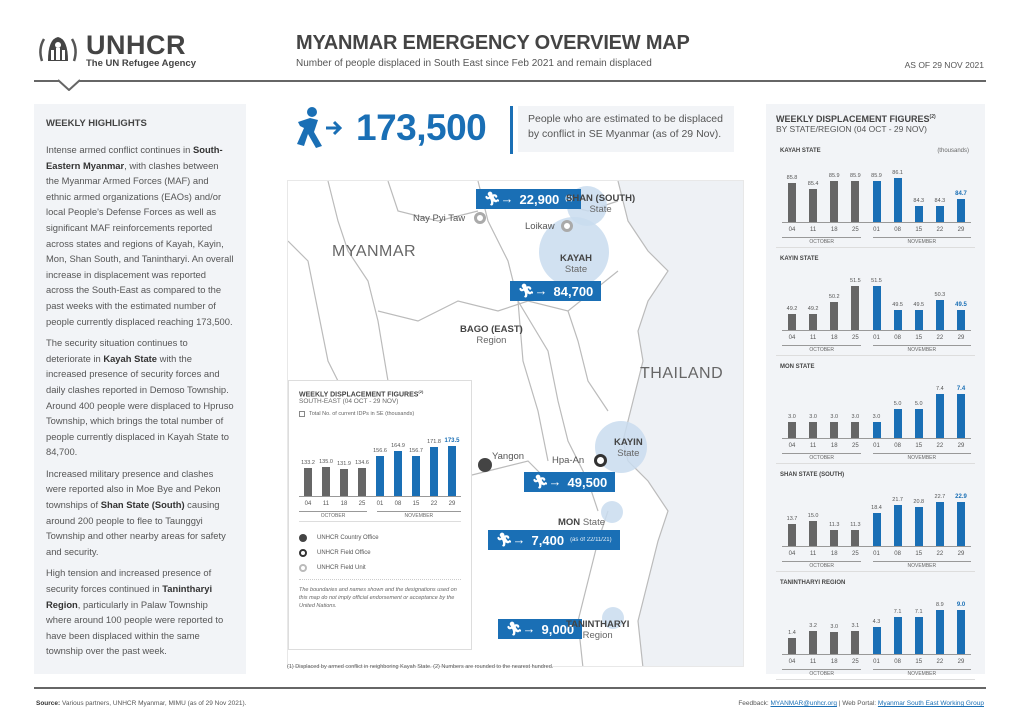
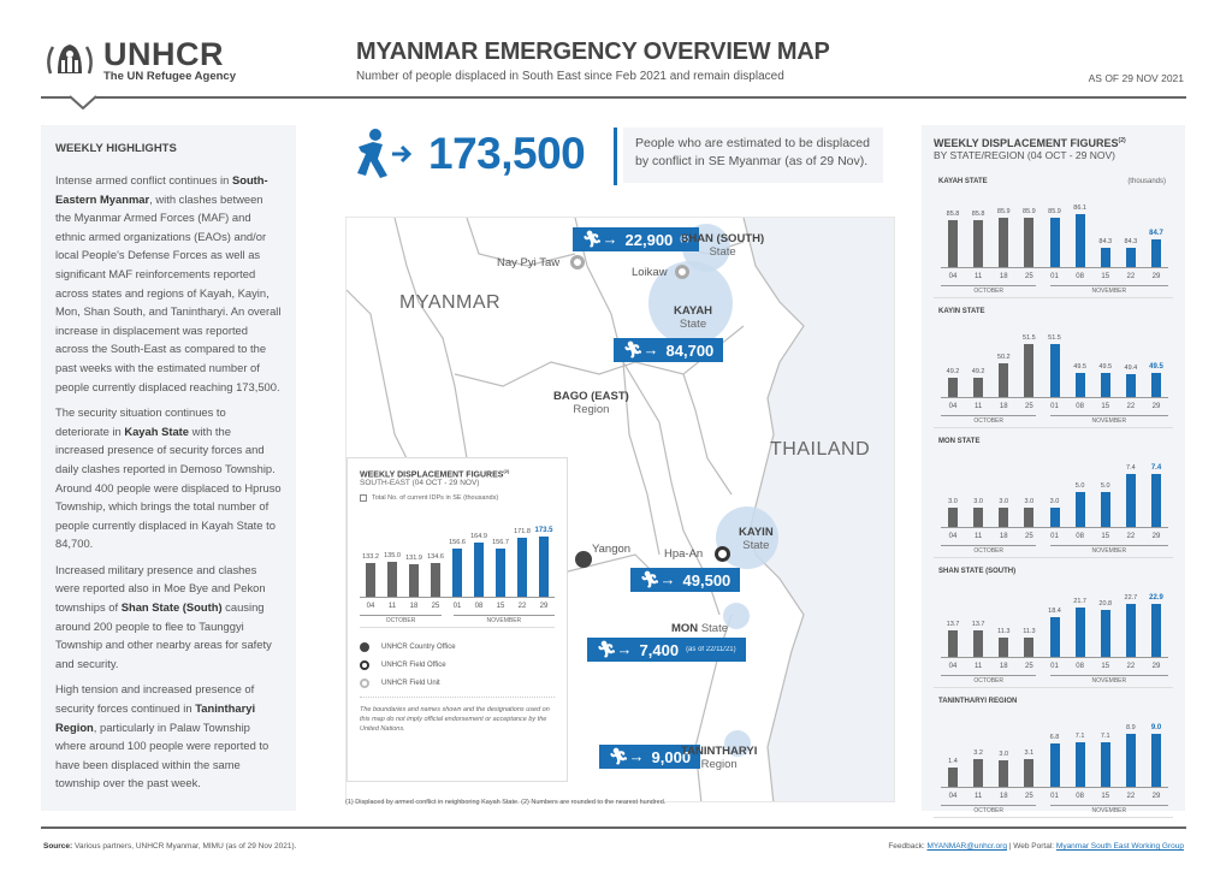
KAYAH STATE/11: 85.4 -> 85.8
KAYIN STATE/22: 50.3 -> 49.4
SHAN STATE (SOUTH)/11: 15.0 -> 13.7
TANINTHARYI REGION/01: 4.3 -> 6.8
